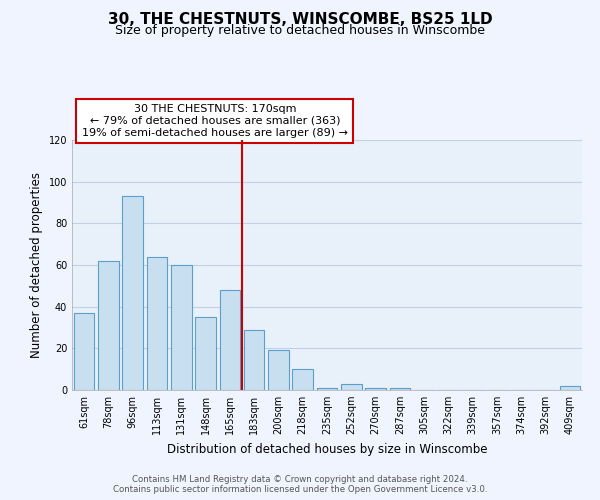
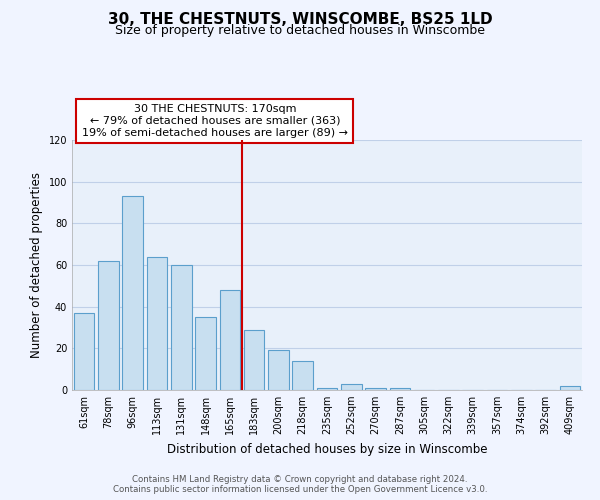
218sqm: 10 -> 14
